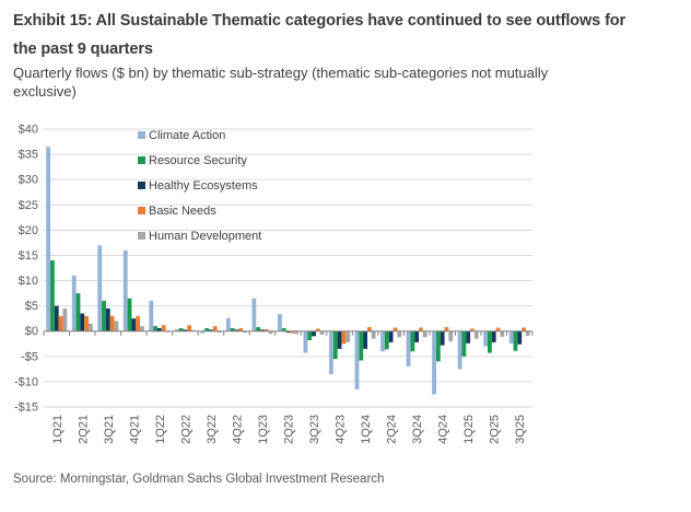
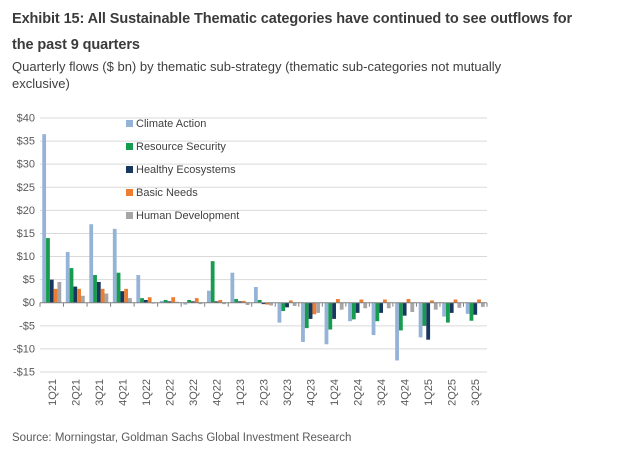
Resource Security/4Q22: $1 -> $9
Climate Action/1Q24: -$12 -> -$9
Healthy Ecosystems/1Q25: -$2 -> -$8
